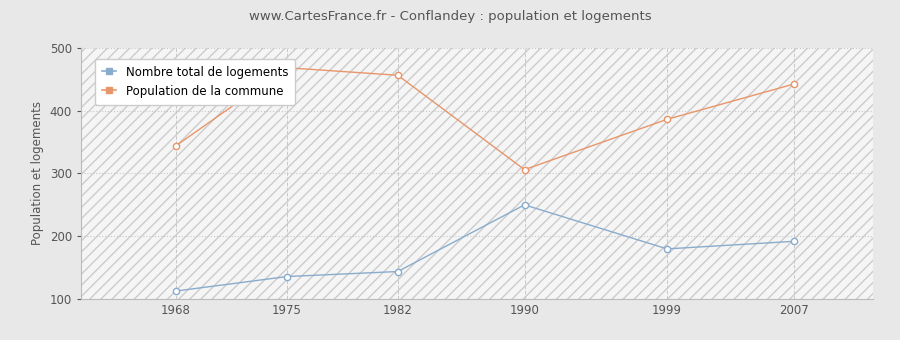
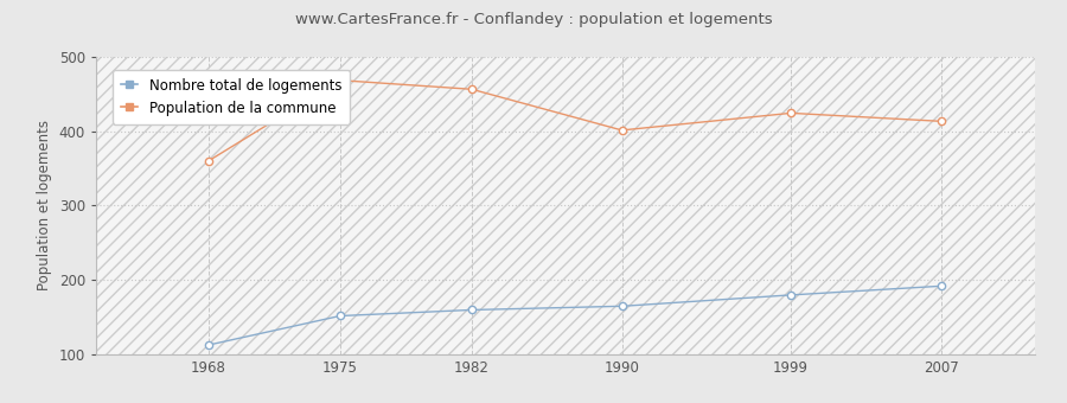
Population de la commune/1968: 344 -> 360
Nombre total de logements/1975: 136 -> 152
Nombre total de logements/1982: 144 -> 160
Nombre total de logements/1990: 250 -> 165
Population de la commune/1990: 306 -> 401
Population de la commune/1999: 386 -> 424
Population de la commune/2007: 442 -> 413
